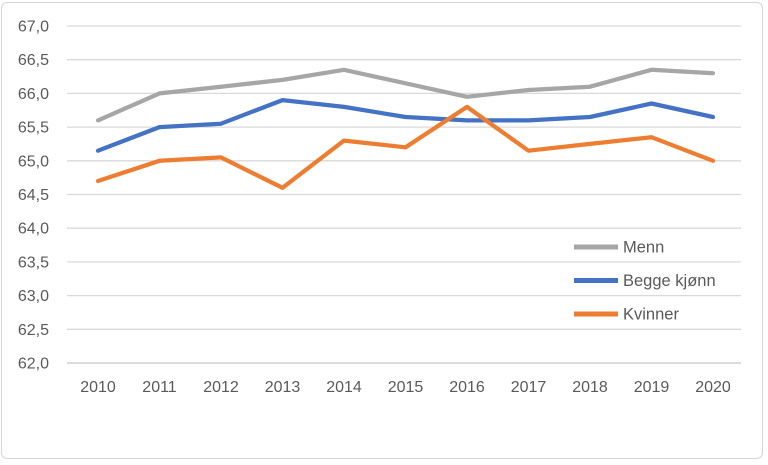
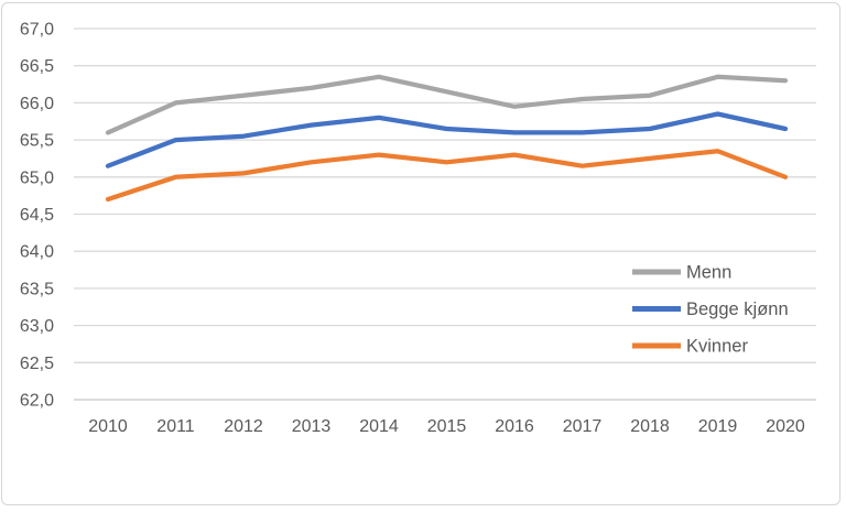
Begge kjønn/2013: 65,9 -> 65,7
Kvinner/2013: 64,6 -> 65,2
Kvinner/2016: 65,8 -> 65,3
